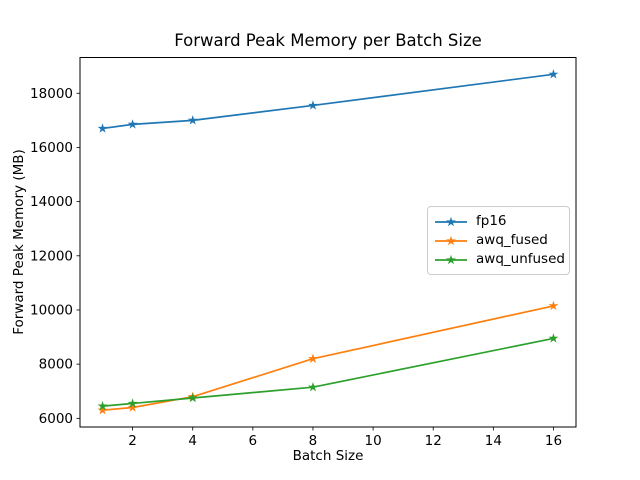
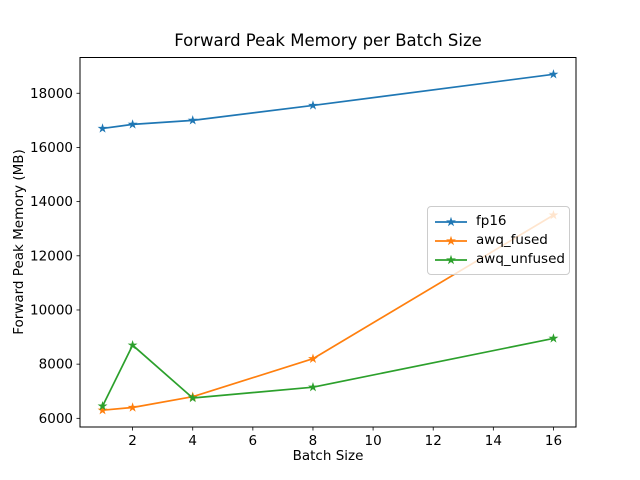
awq_unfused/2: 6600 -> 8700
awq_fused/16: 10200 -> 13500
